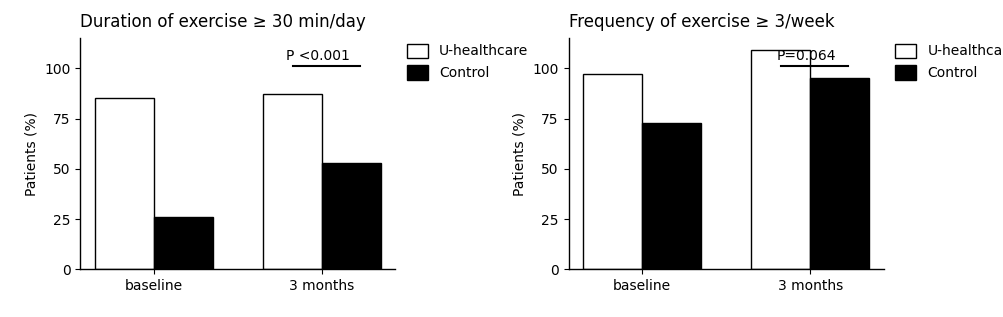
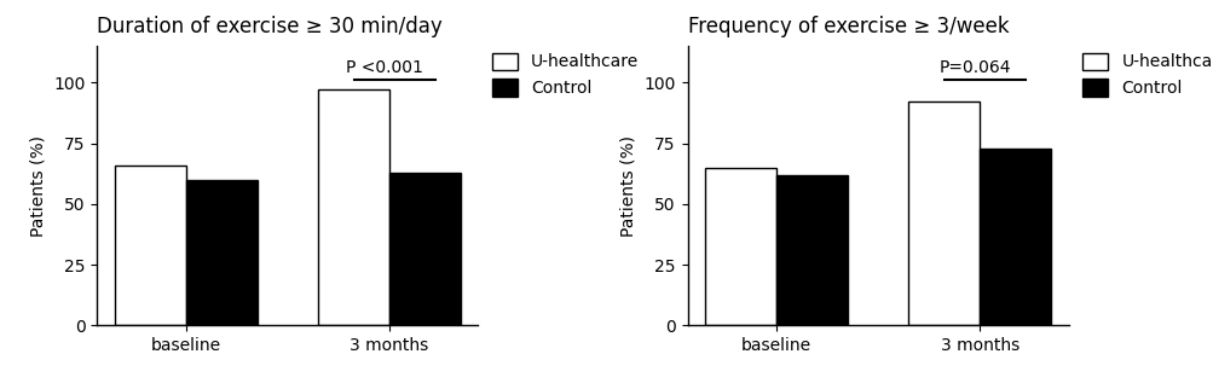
Duration of exercise ≥ 30 min/day/U-healthcare/baseline: 85 -> 66
Duration of exercise ≥ 30 min/day/Control/baseline: 26 -> 60
Duration of exercise ≥ 30 min/day/U-healthcare/3 months: 87 -> 97
Duration of exercise ≥ 30 min/day/Control/3 months: 53 -> 63
Frequency of exercise ≥ 3/week/U-healthcare/baseline: 97 -> 65
Frequency of exercise ≥ 3/week/Control/baseline: 73 -> 62
Frequency of exercise ≥ 3/week/U-healthcare/3 months: 109 -> 92
Frequency of exercise ≥ 3/week/Control/3 months: 95 -> 73
